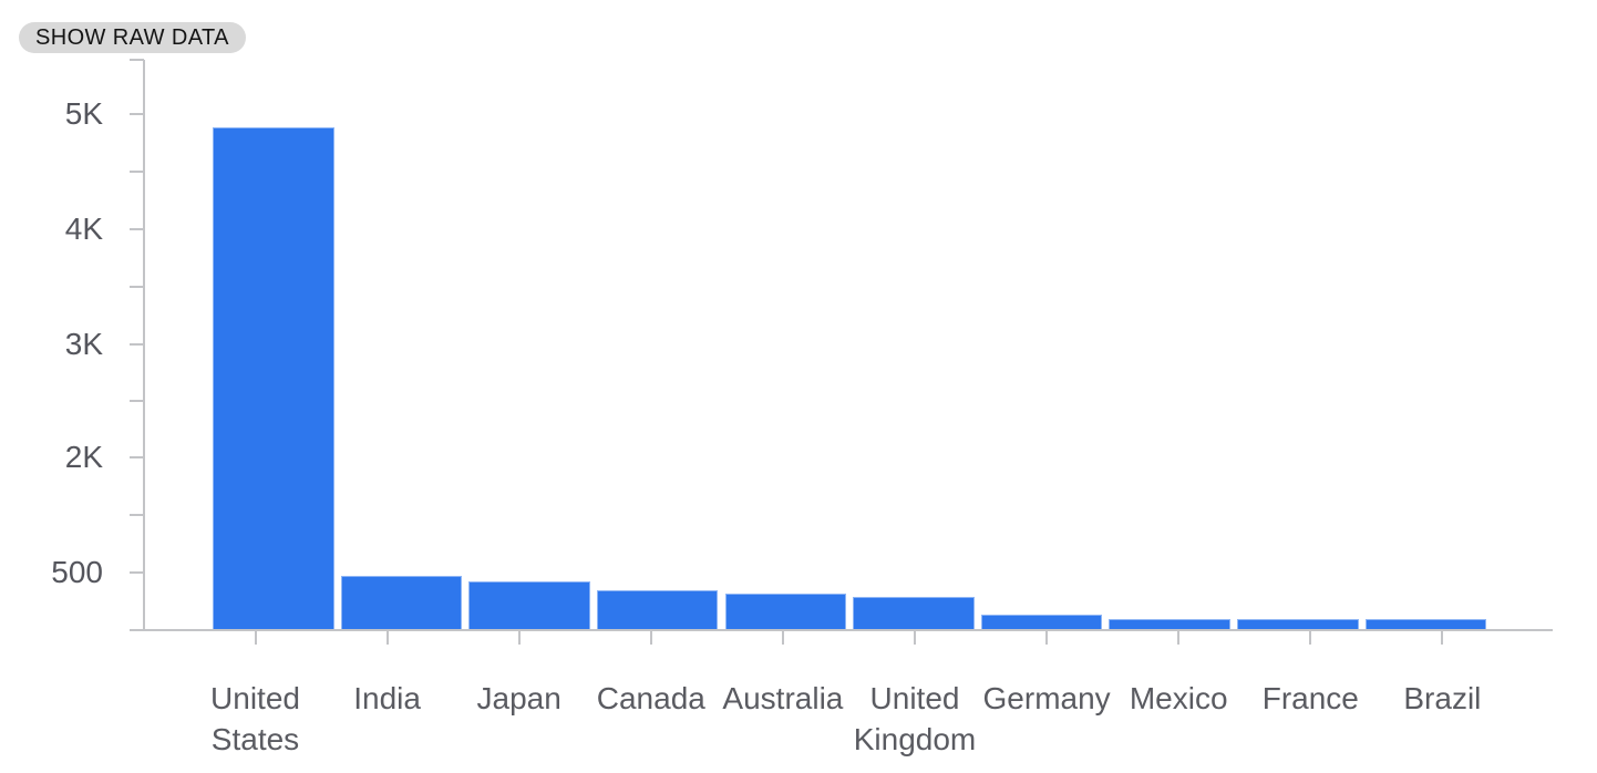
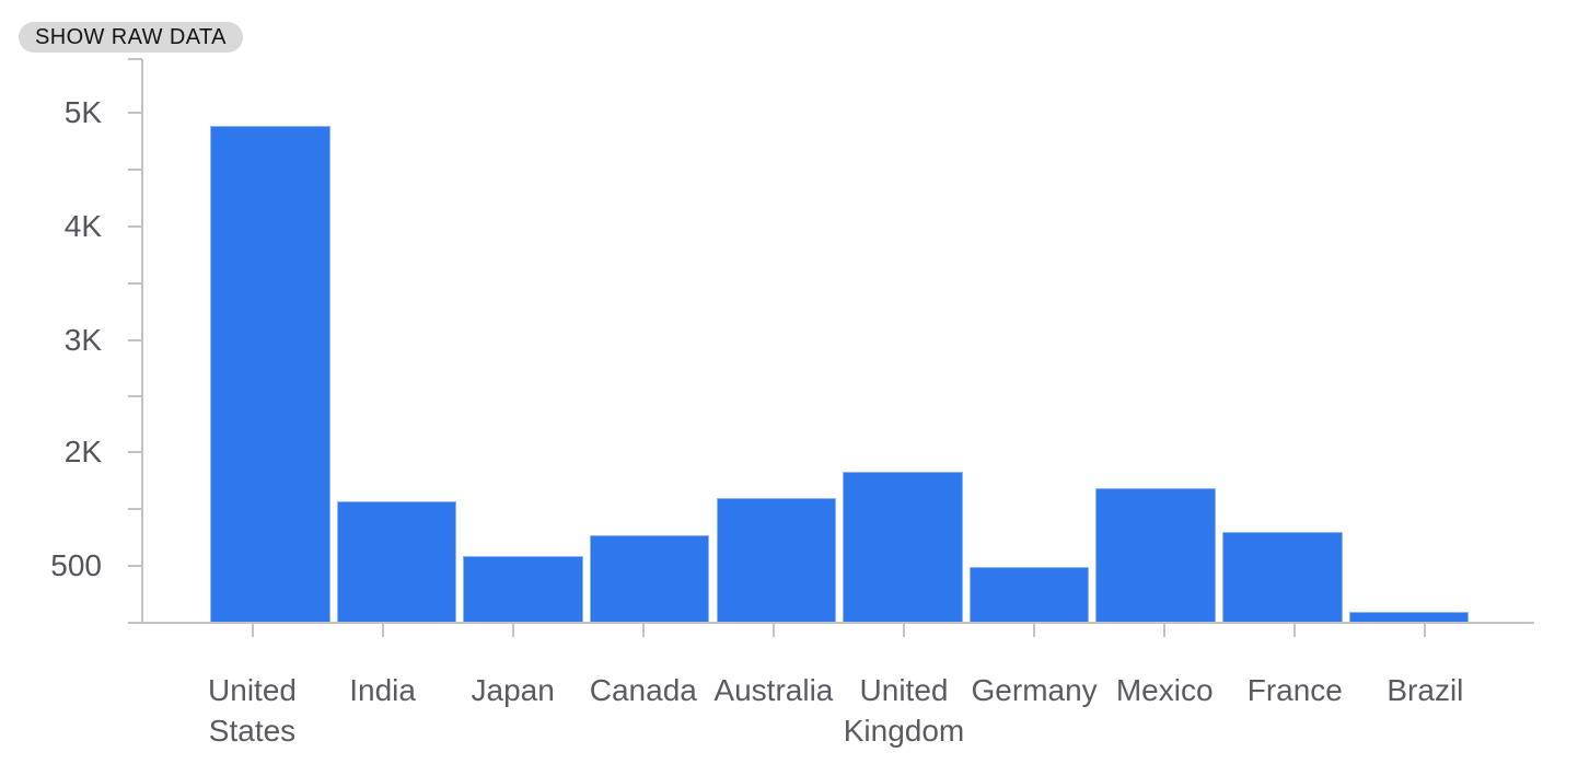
India: 0.46K -> 1.35K
Japan: 0.42K -> 0.63K
Canada: 0.34K -> 0.90K
Australia: 0.31K -> 1.39K
United Kingdom: 0.29K -> 1.74K
Germany: 0.13K -> 0.49K
Mexico: 0.10K -> 1.52K
France: 0.10K -> 0.94K
